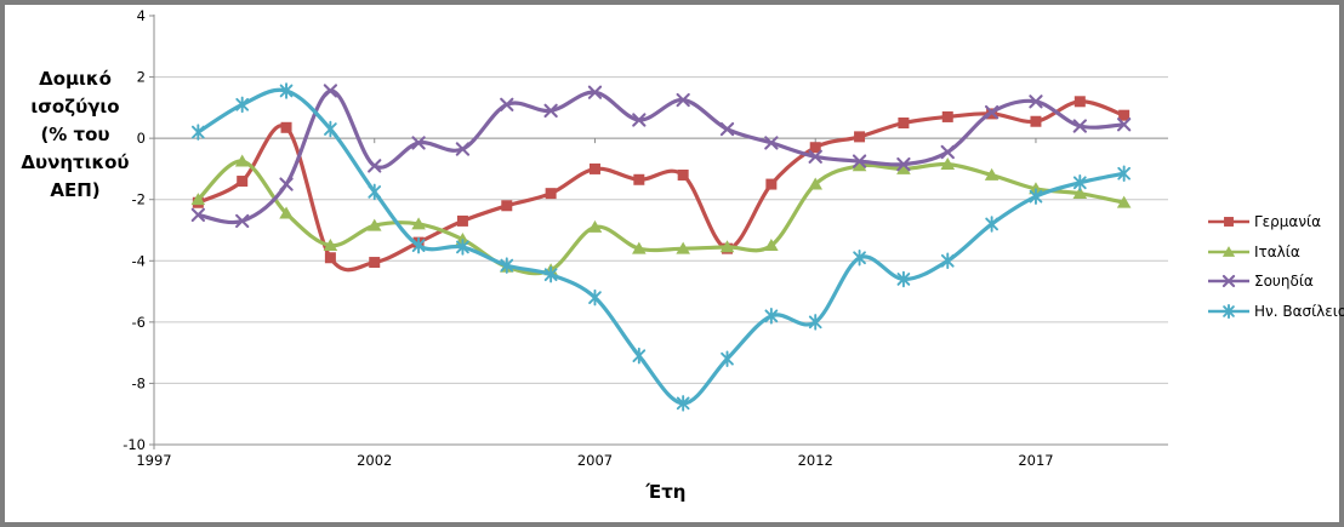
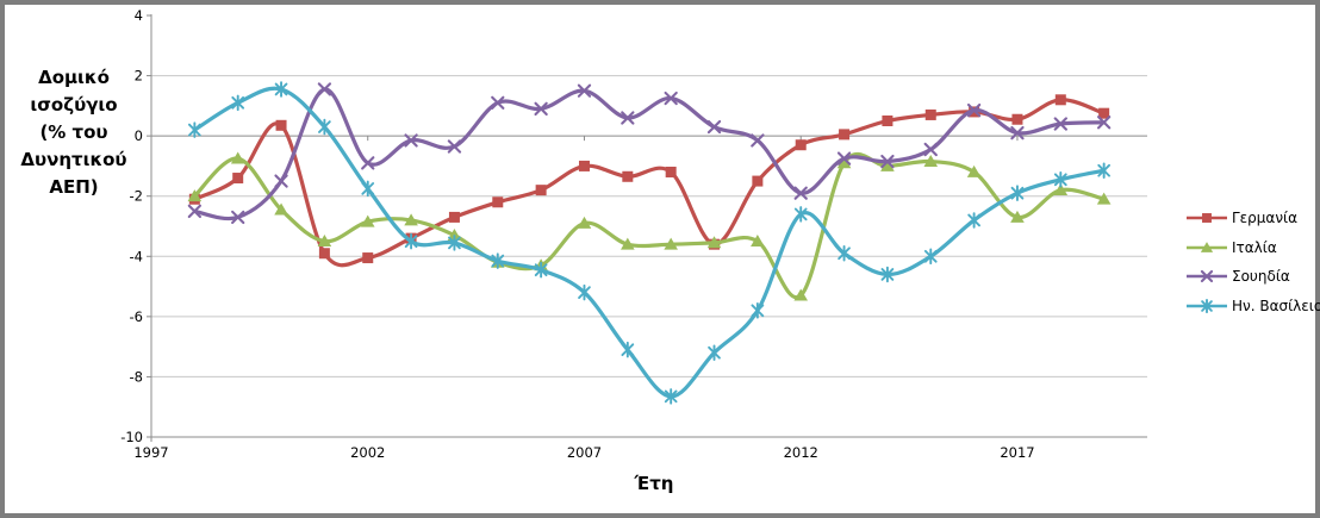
Ιταλία/2012: -1.5 -> -5.3
Σουηδία/2012: -0.6 -> -1.9
Ην. Βασίλειο/2012: -6.0 -> -2.6
Ιταλία/2017: -1.6 -> -2.7
Σουηδία/2017: 1.2 -> 0.1
